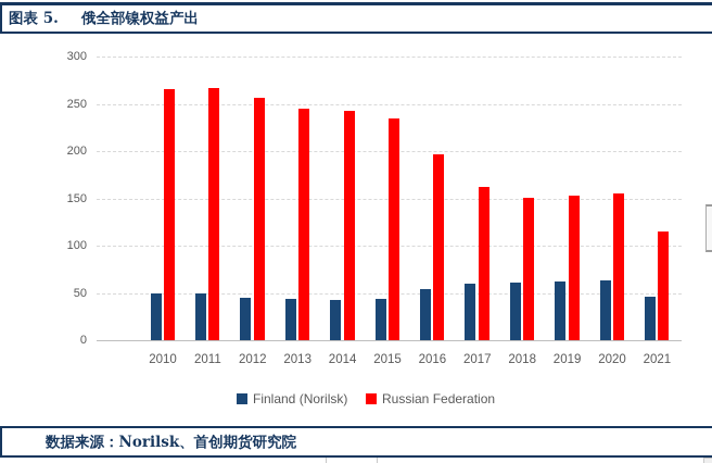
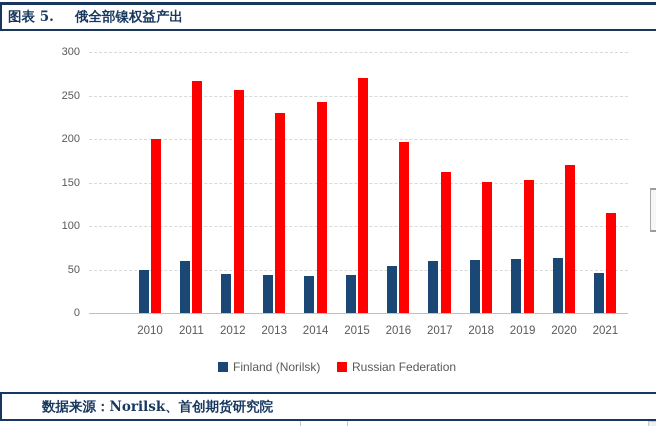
Russian Federation/2010: 260 -> 200
Finland (Norilsk)/2011: 50 -> 60
Russian Federation/2013: 240 -> 230
Russian Federation/2015: 230 -> 270
Russian Federation/2020: 160 -> 170
